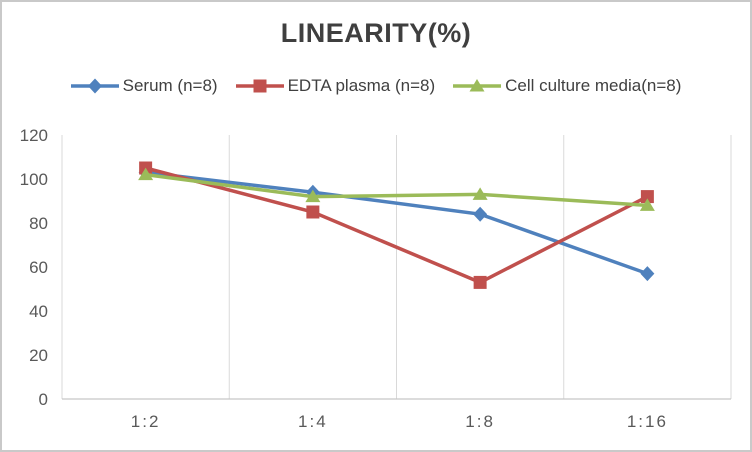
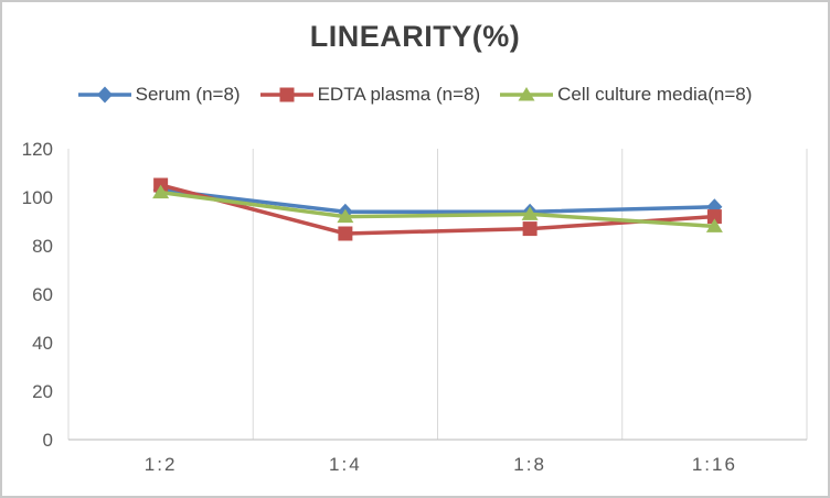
Serum (n=8)/1:8: 84 -> 94
EDTA plasma (n=8)/1:8: 53 -> 87
Serum (n=8)/1:16: 57 -> 96
